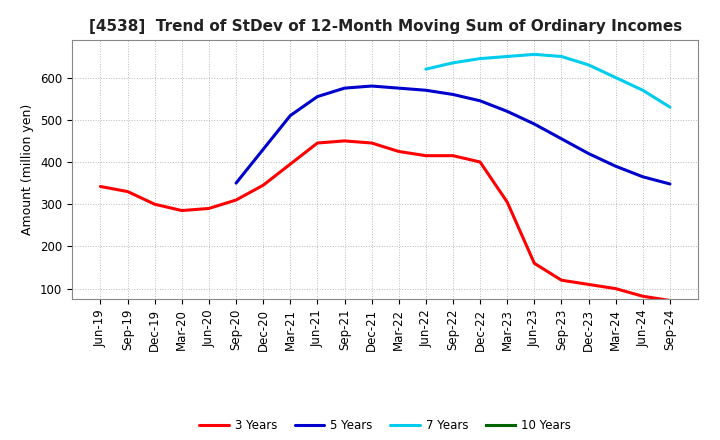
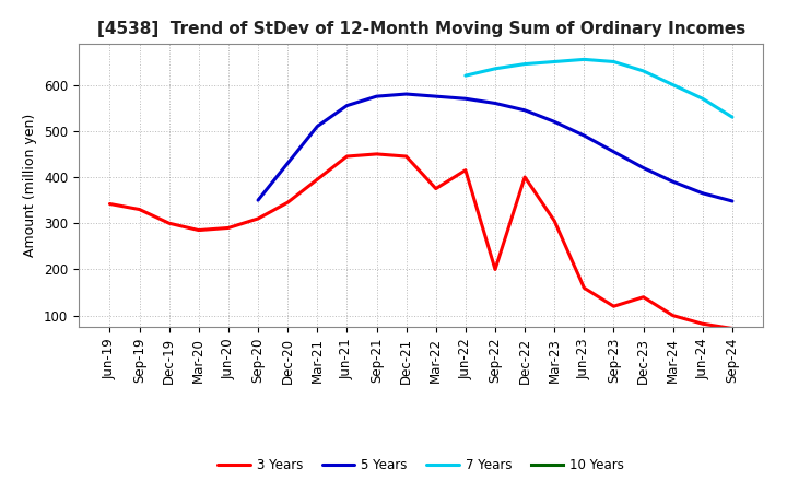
3 Years/Mar-22: 425 -> 375
3 Years/Sep-22: 415 -> 200
3 Years/Dec-23: 110 -> 140
